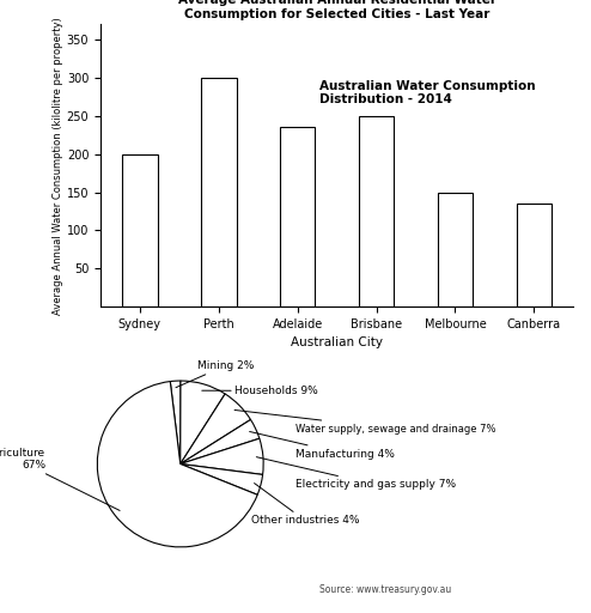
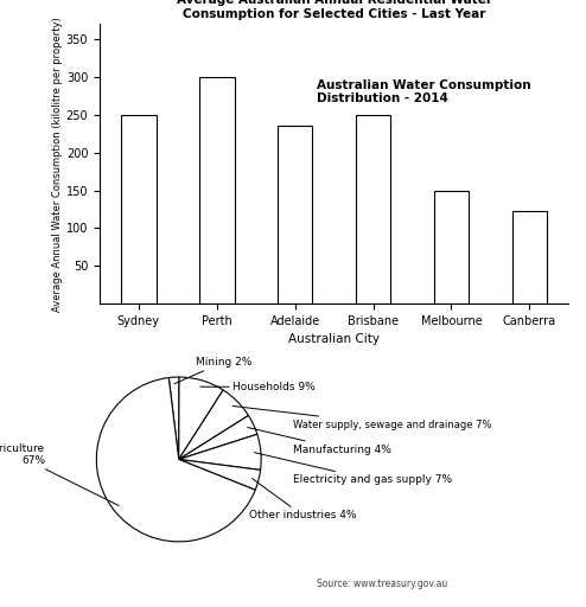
Sydney: 200 -> 250
Canberra: 135 -> 122
